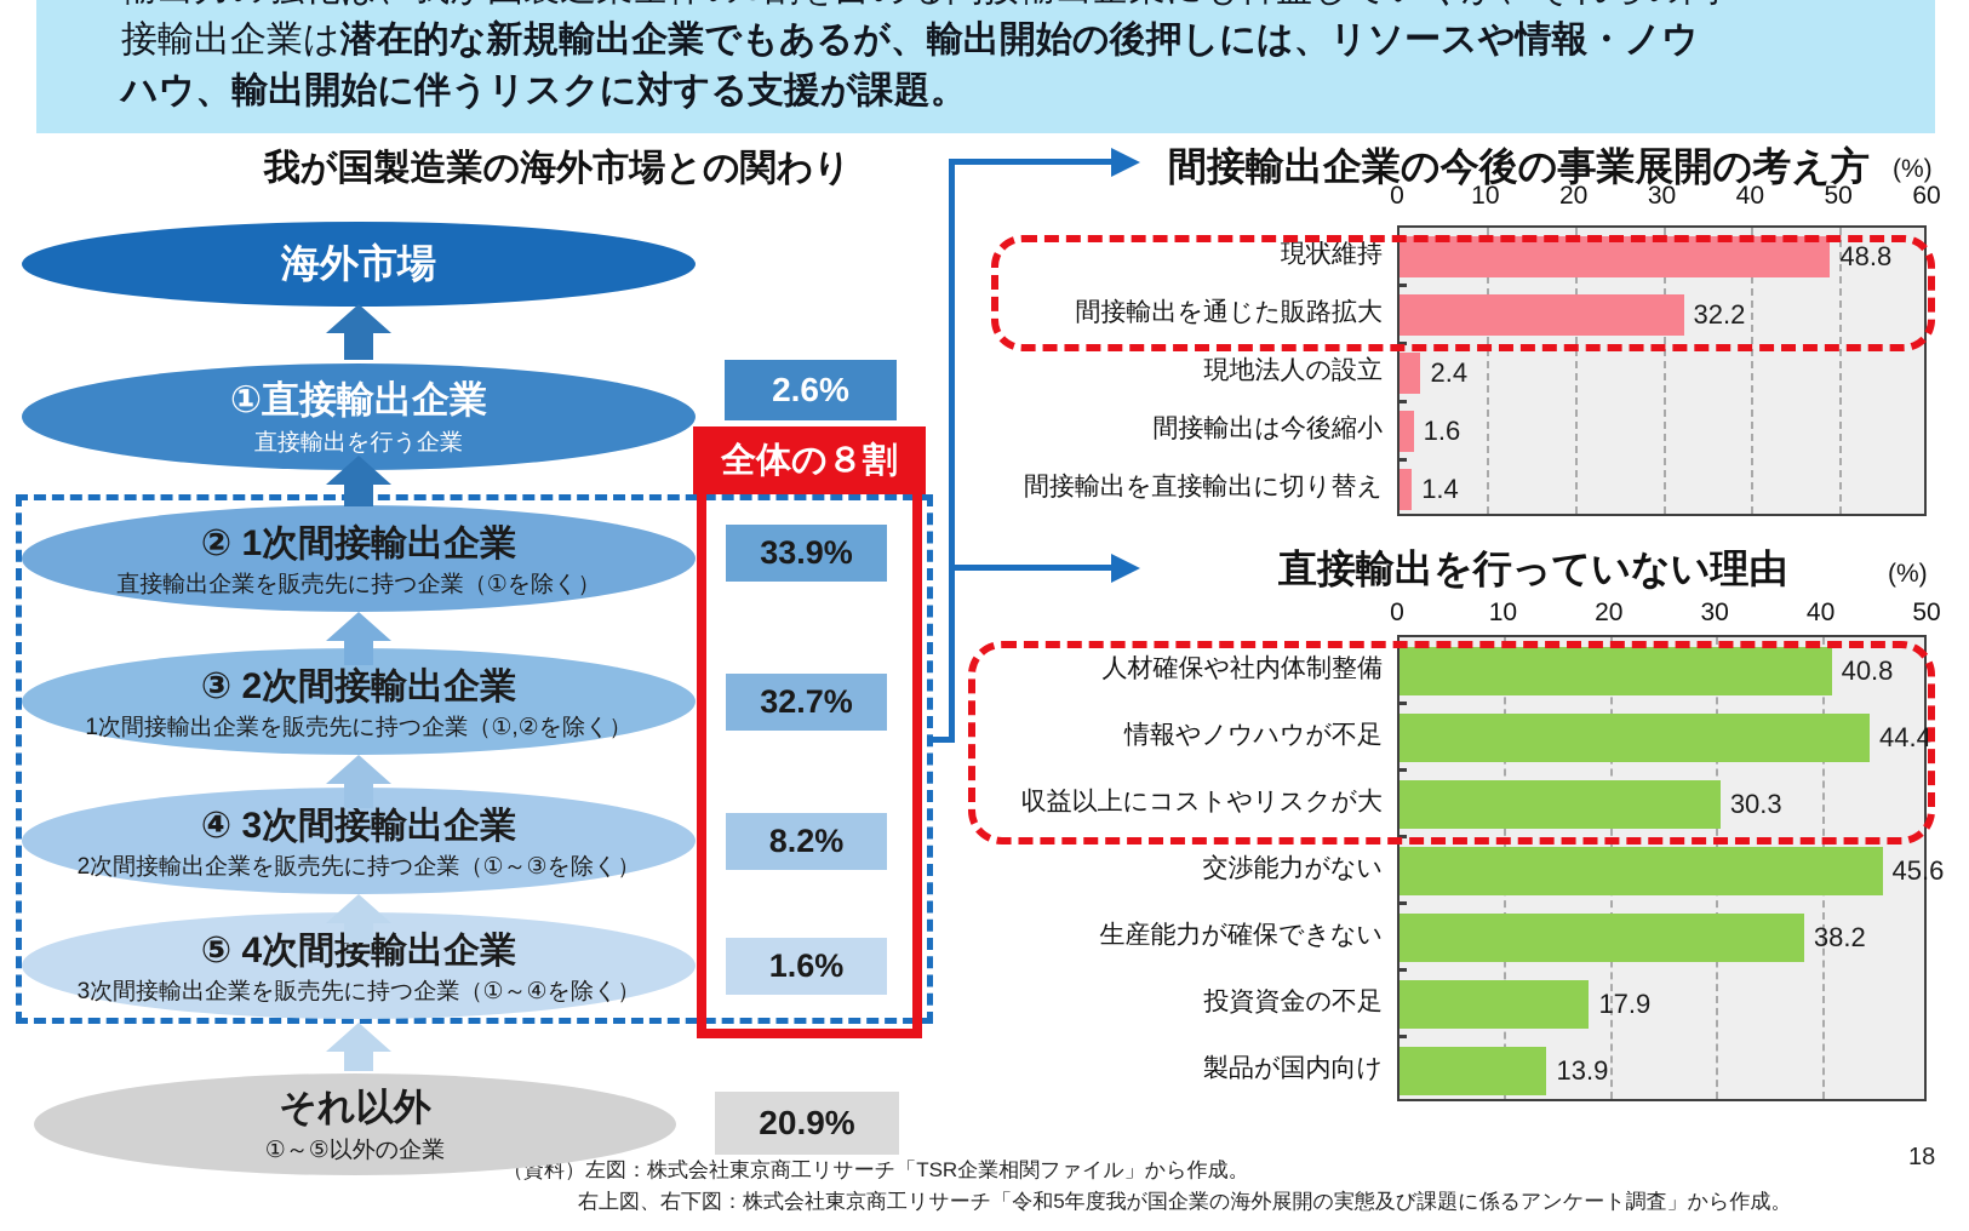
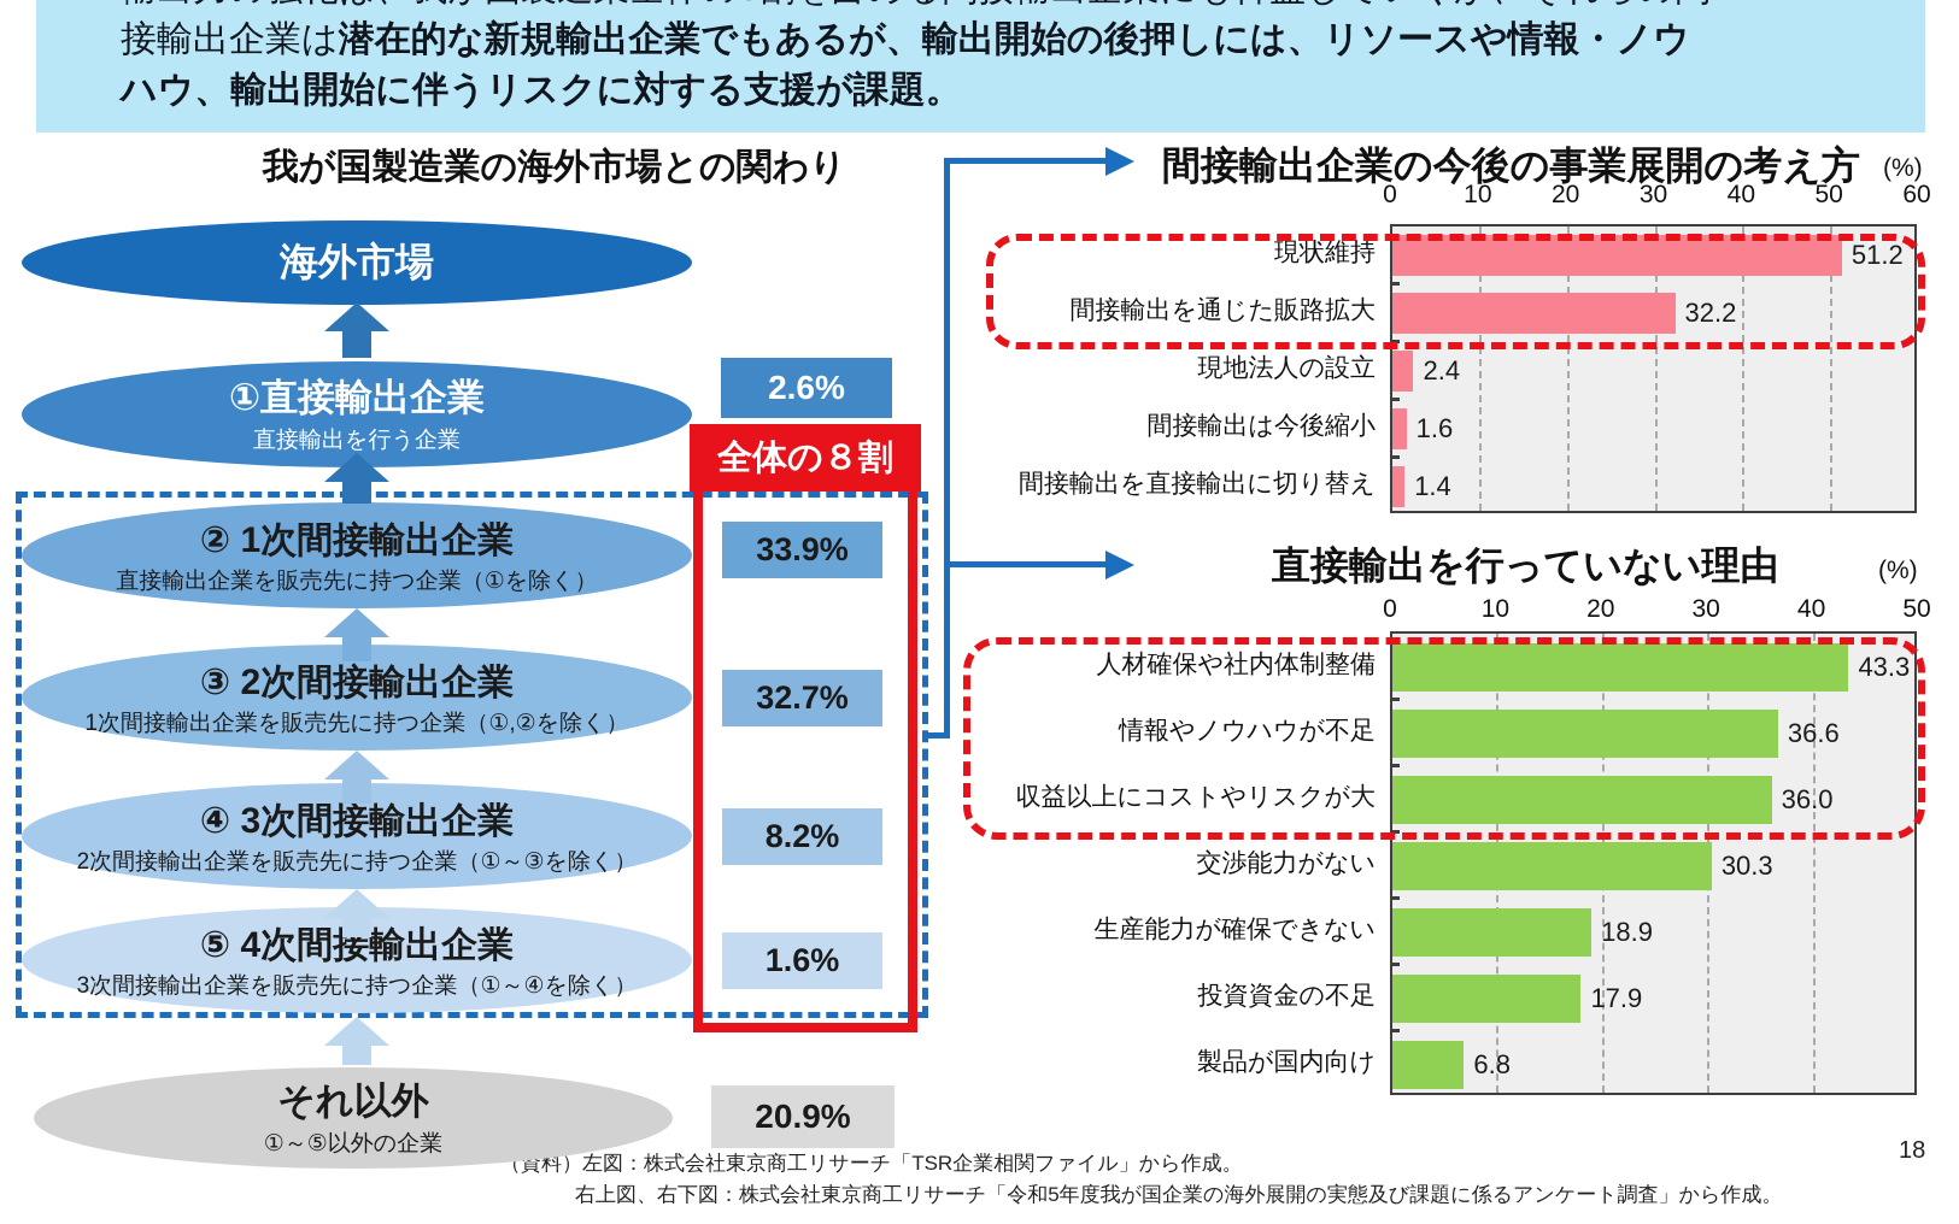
間接輸出企業の今後の事業展開の考え方/現状維持: 48.8 -> 51.2
直接輸出を行っていない理由/人材確保や社内体制整備: 40.8 -> 43.3
直接輸出を行っていない理由/情報やノウハウが不足: 44.4 -> 36.6
直接輸出を行っていない理由/収益以上にコストやリスクが大: 30.3 -> 36.0
直接輸出を行っていない理由/交渉能力がない: 45.6 -> 30.3
直接輸出を行っていない理由/生産能力が確保できない: 38.2 -> 18.9
直接輸出を行っていない理由/製品が国内向け: 13.9 -> 6.8
